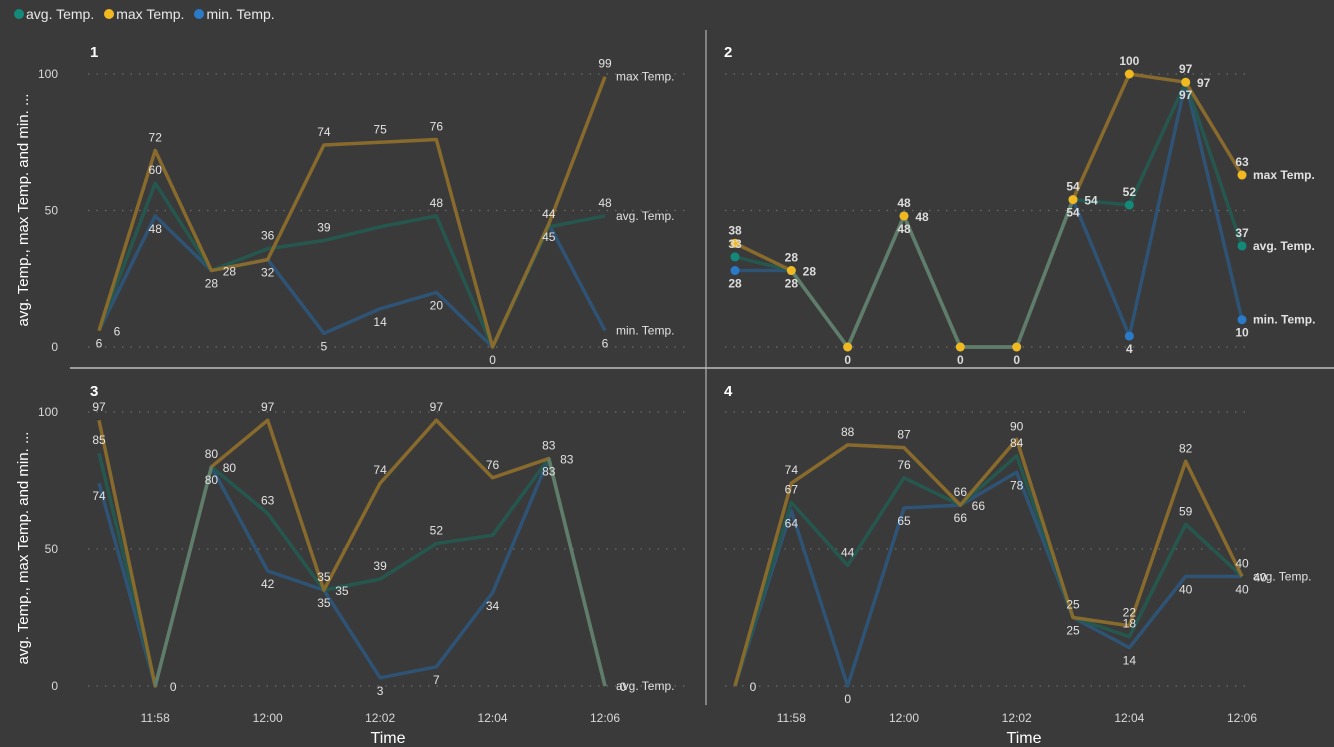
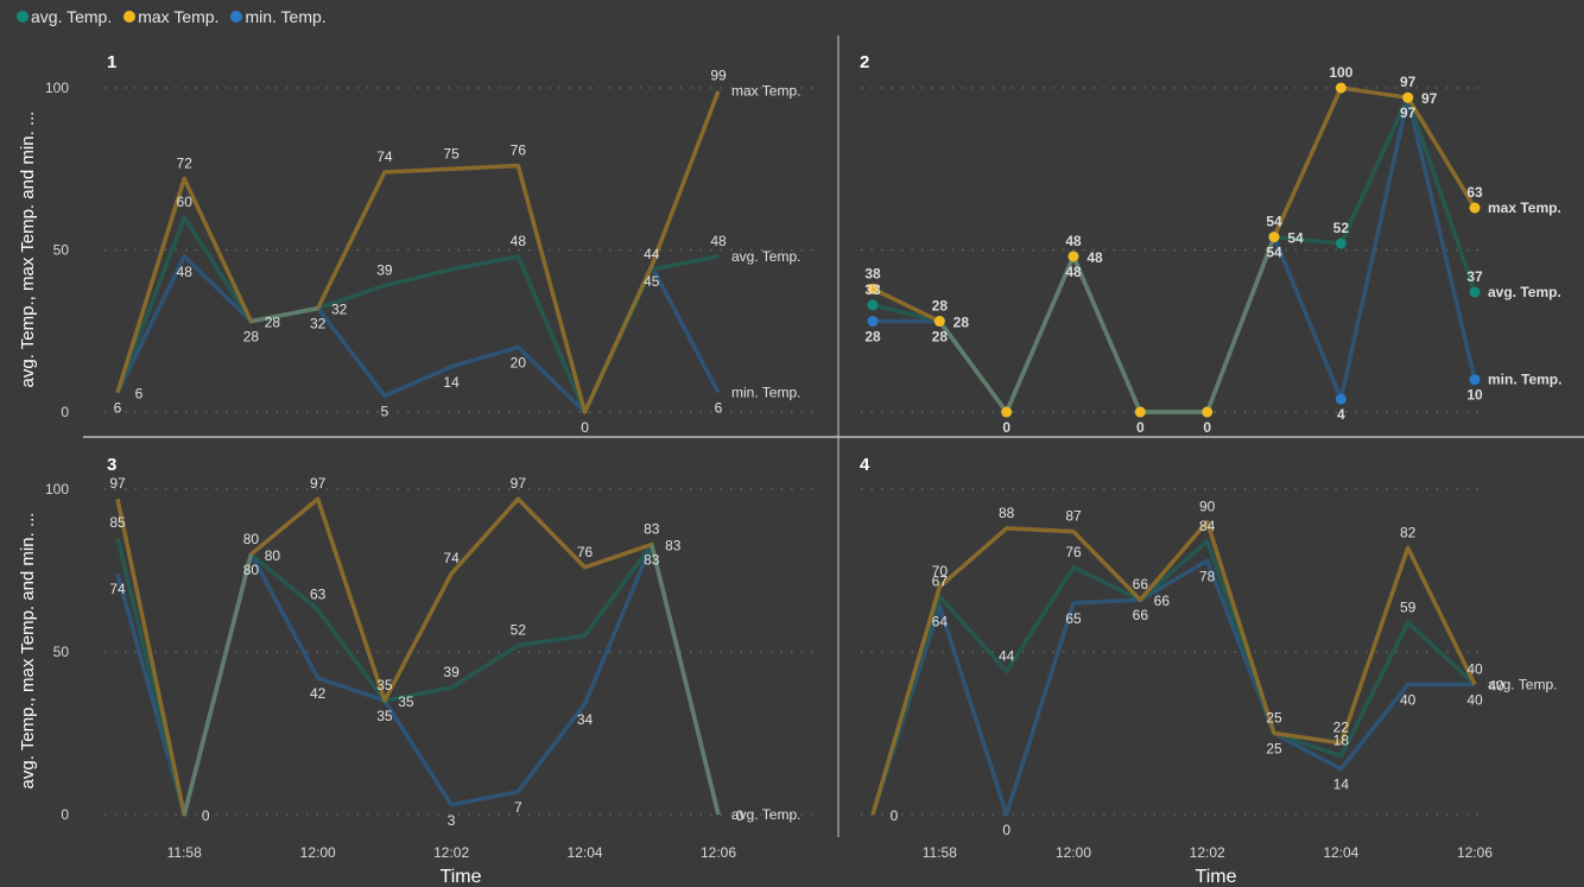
1/avg. Temp./12:00: 36 -> 32
4/max Temp./11:58: 74 -> 70
